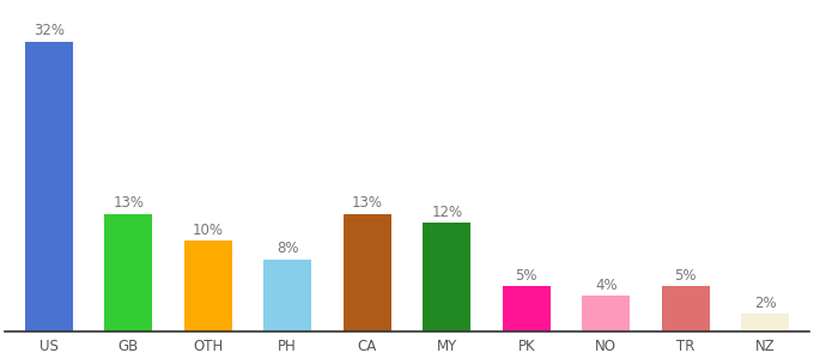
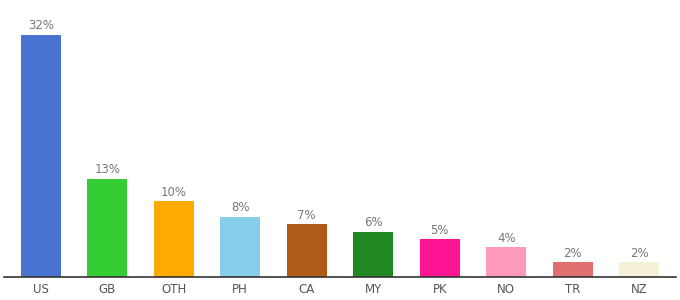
CA: 13% -> 7%
MY: 12% -> 6%
TR: 5% -> 2%
